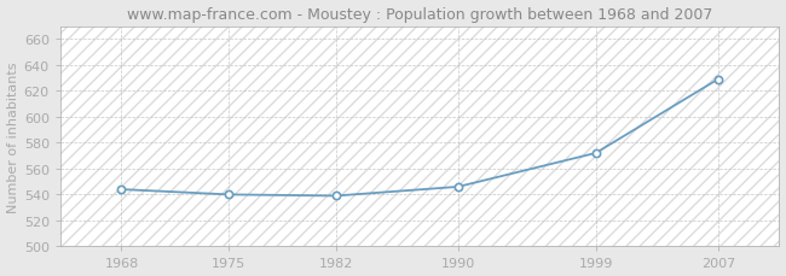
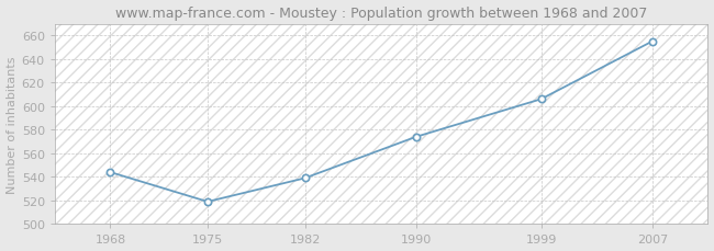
1975: 540 -> 519
1990: 546 -> 574
1999: 572 -> 606
2007: 629 -> 655
